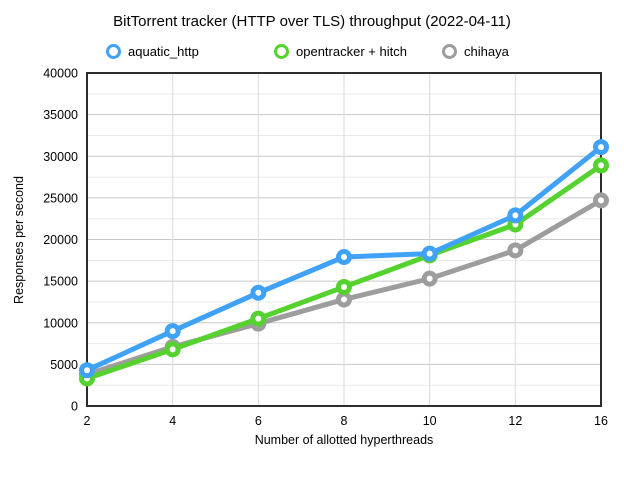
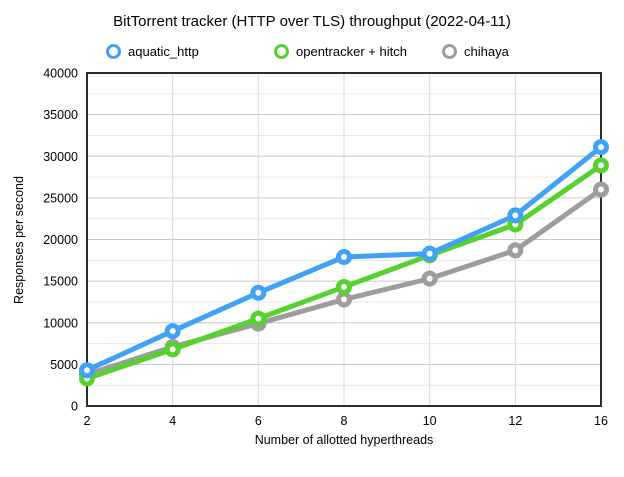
chihaya/16: 25000 -> 26000
